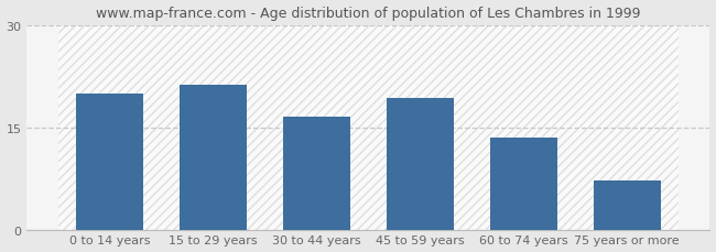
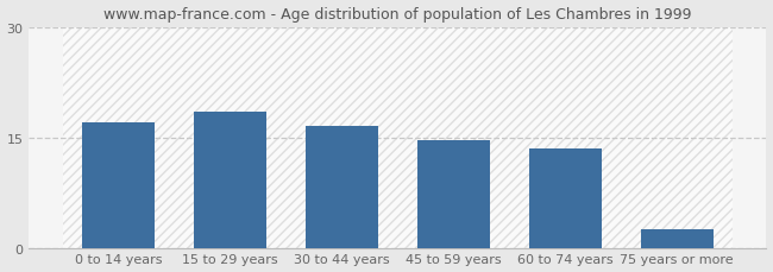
0 to 14 years: 20.0 -> 17.0
15 to 29 years: 21.2 -> 18.5
45 to 59 years: 19.4 -> 14.7
75 years or more: 7.2 -> 2.5
